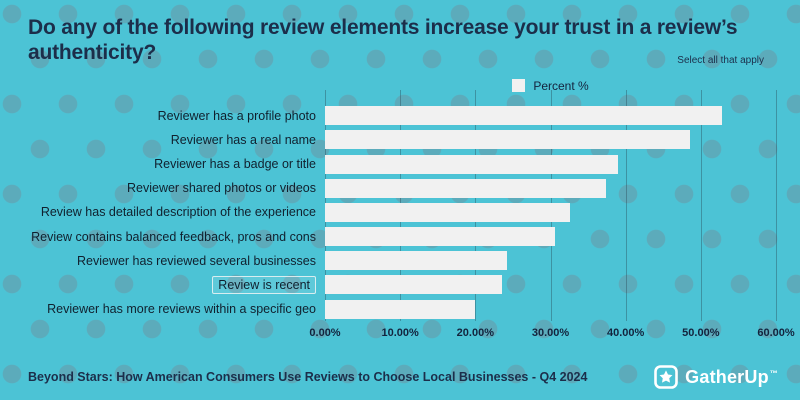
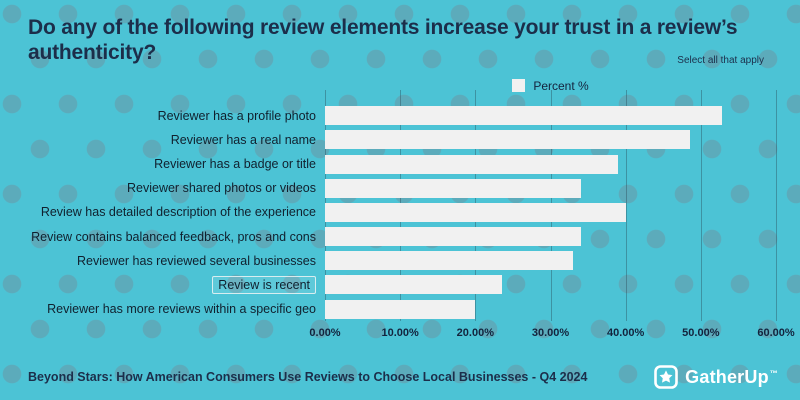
Reviewer shared photos or videos: 37% -> 34%
Review has detailed description of the experience: 33% -> 40%
Review contains balanced feedback, pros and cons: 31% -> 34%
Reviewer has reviewed several businesses: 24% -> 33%
